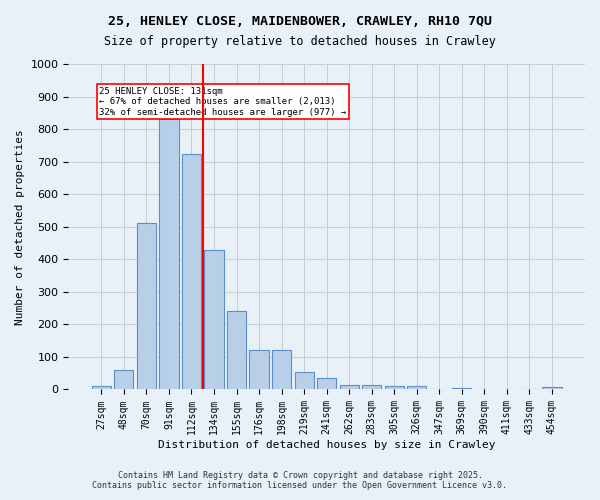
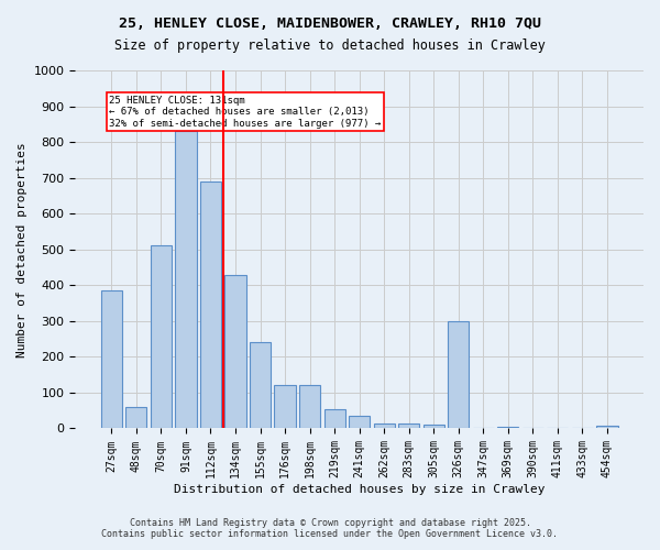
27sqm: 10 -> 385
112sqm: 725 -> 690
326sqm: 10 -> 300
